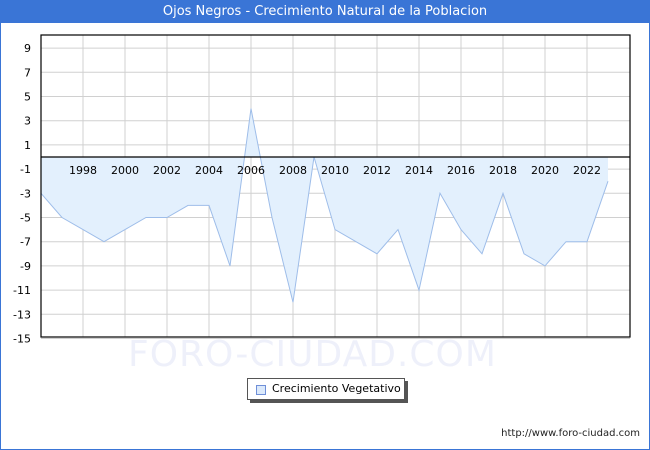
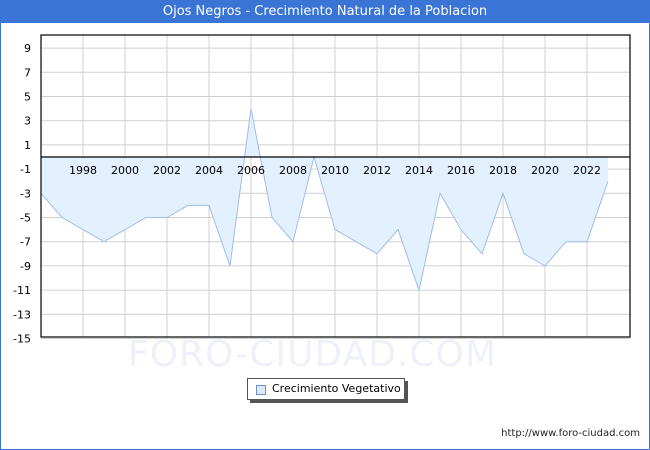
2008: -12 -> -7
